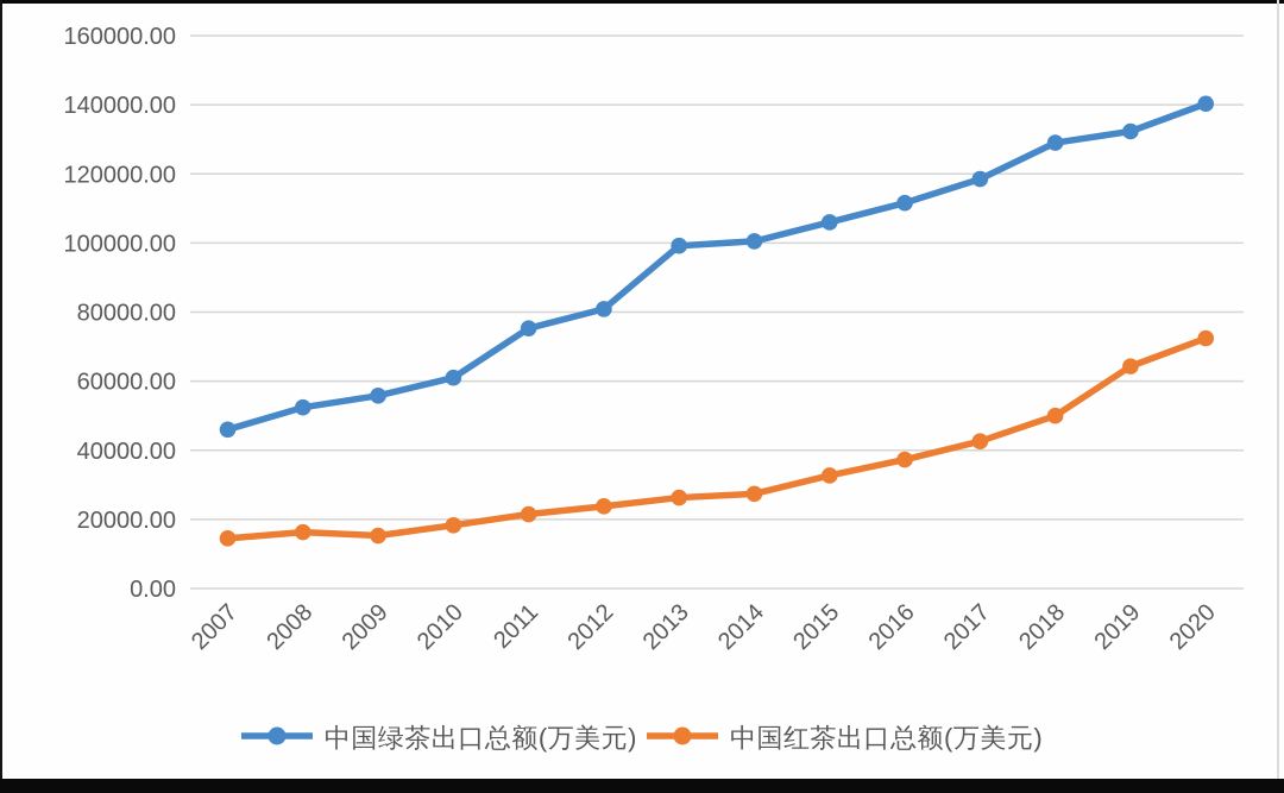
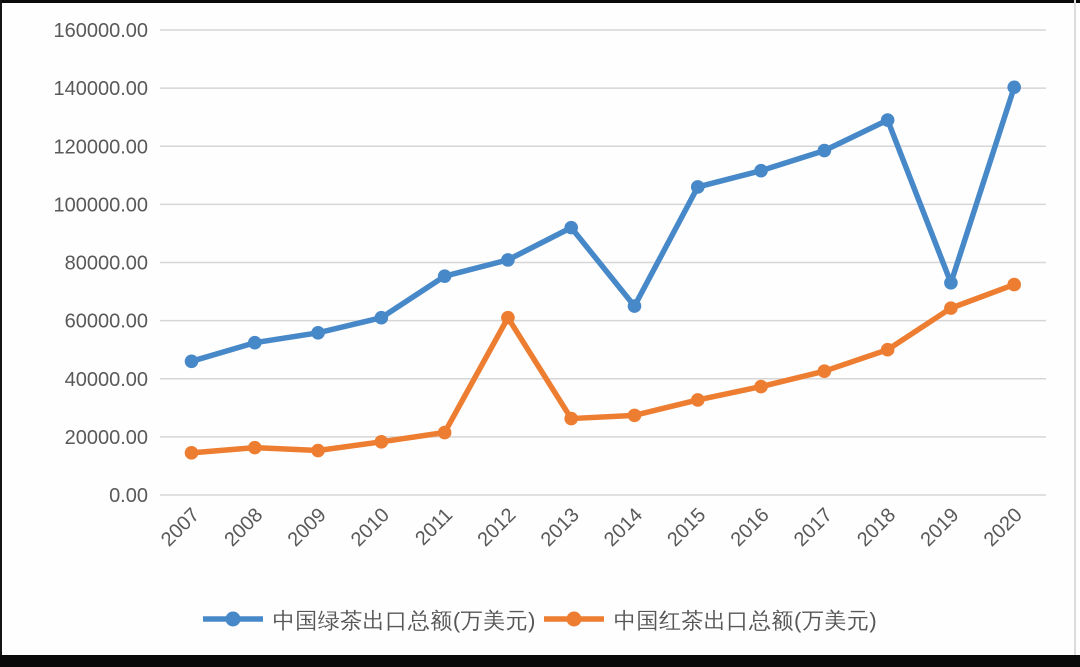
中国红茶出口总额(万美元)/2012: 24000 -> 61000
中国绿茶出口总额(万美元)/2013: 99000 -> 92000
中国绿茶出口总额(万美元)/2014: 100000 -> 65000
中国绿茶出口总额(万美元)/2019: 132000 -> 73000
